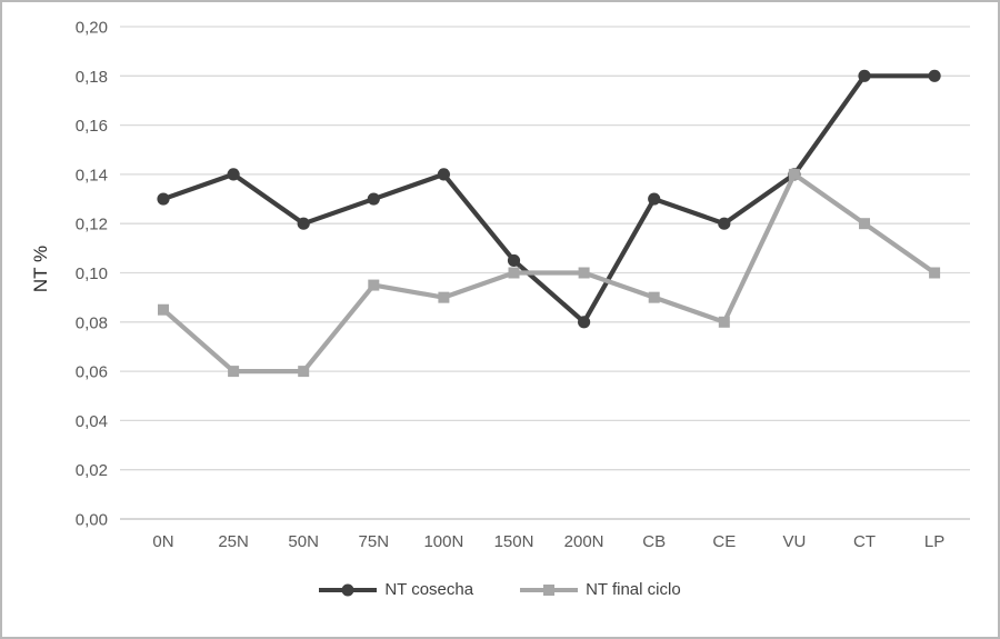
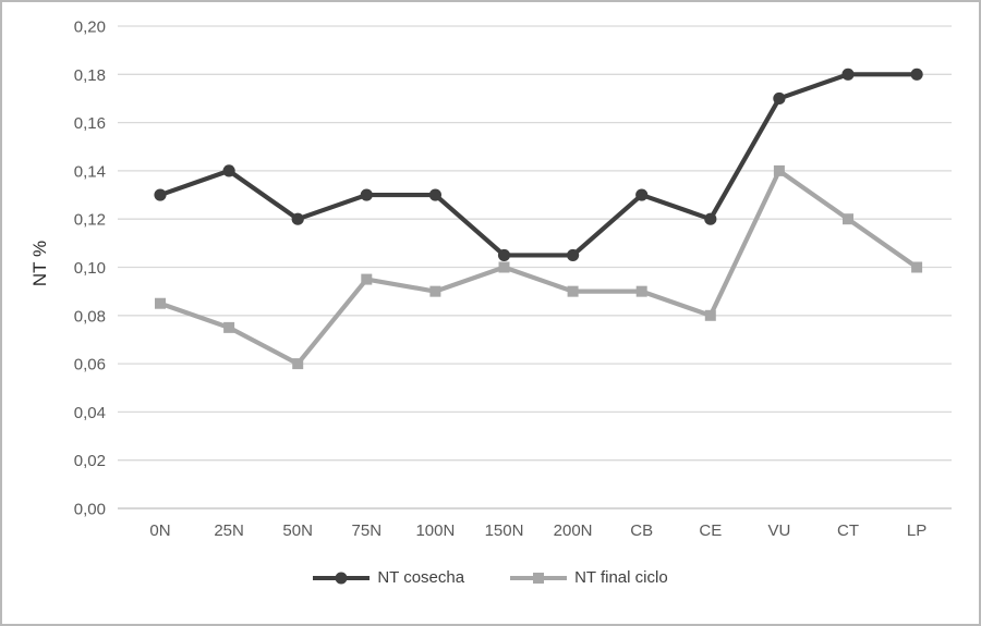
NT final ciclo/25N: 0,06 -> 0,07
NT cosecha/100N: 0,14 -> 0,13
NT cosecha/200N: 0,08 -> 0,10
NT final ciclo/200N: 0,10 -> 0,09
NT cosecha/VU: 0,14 -> 0,17
